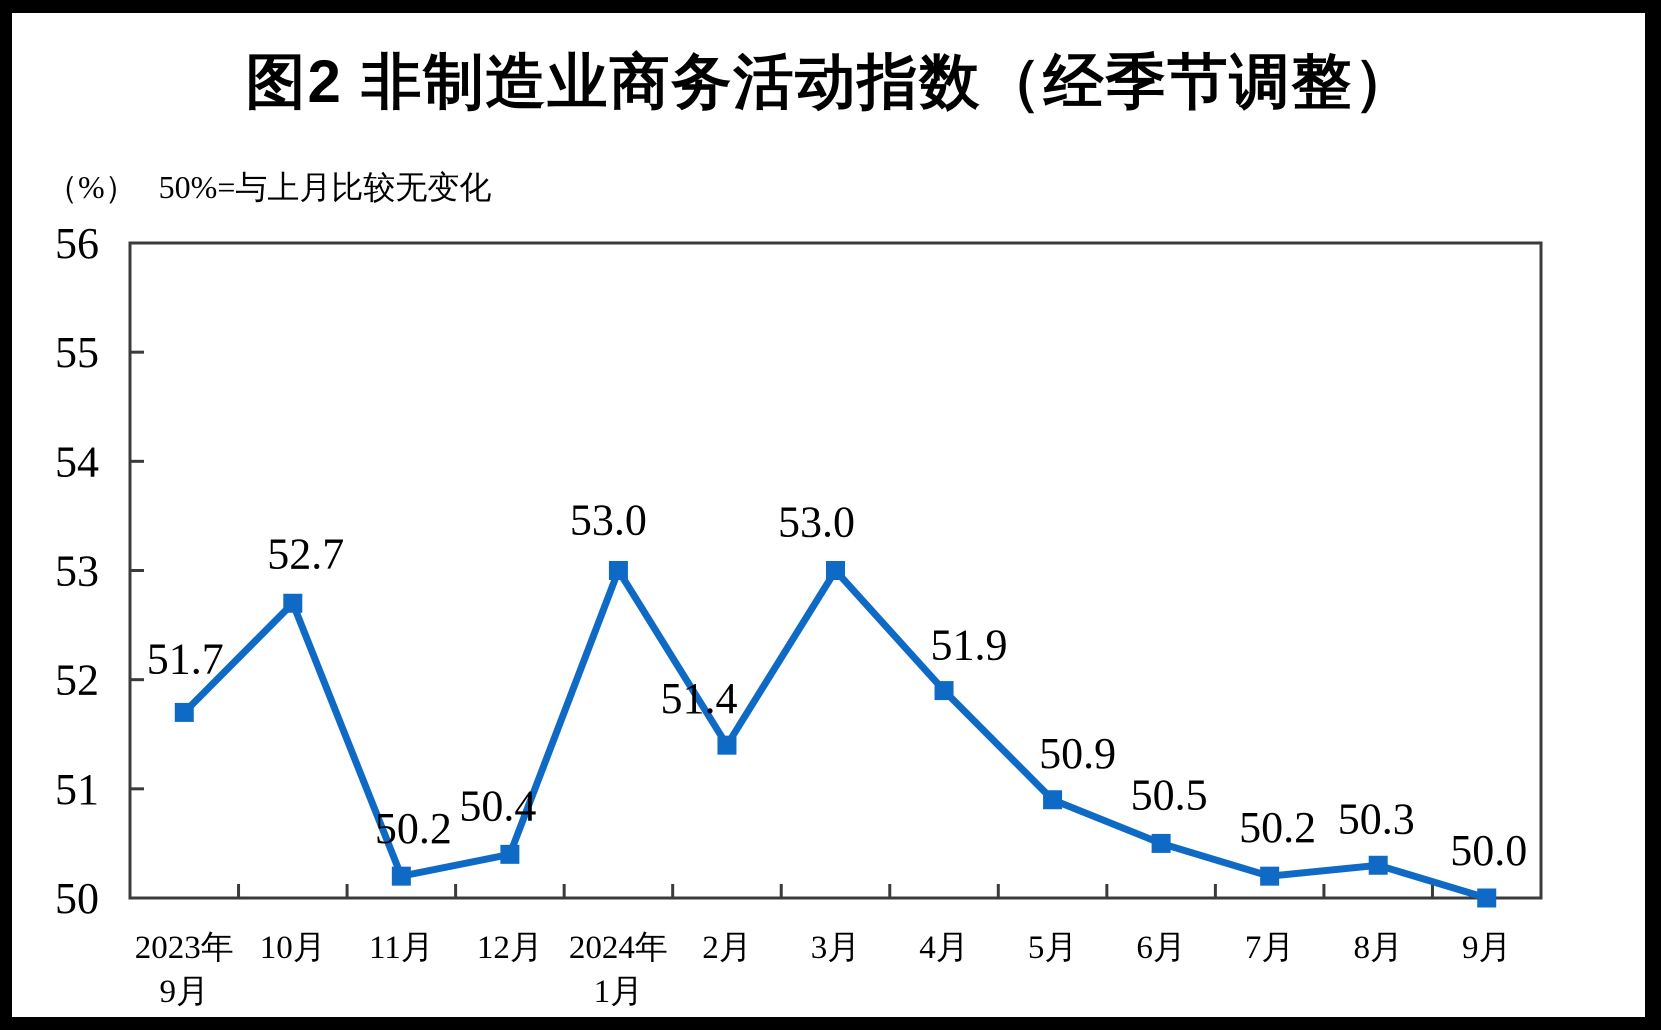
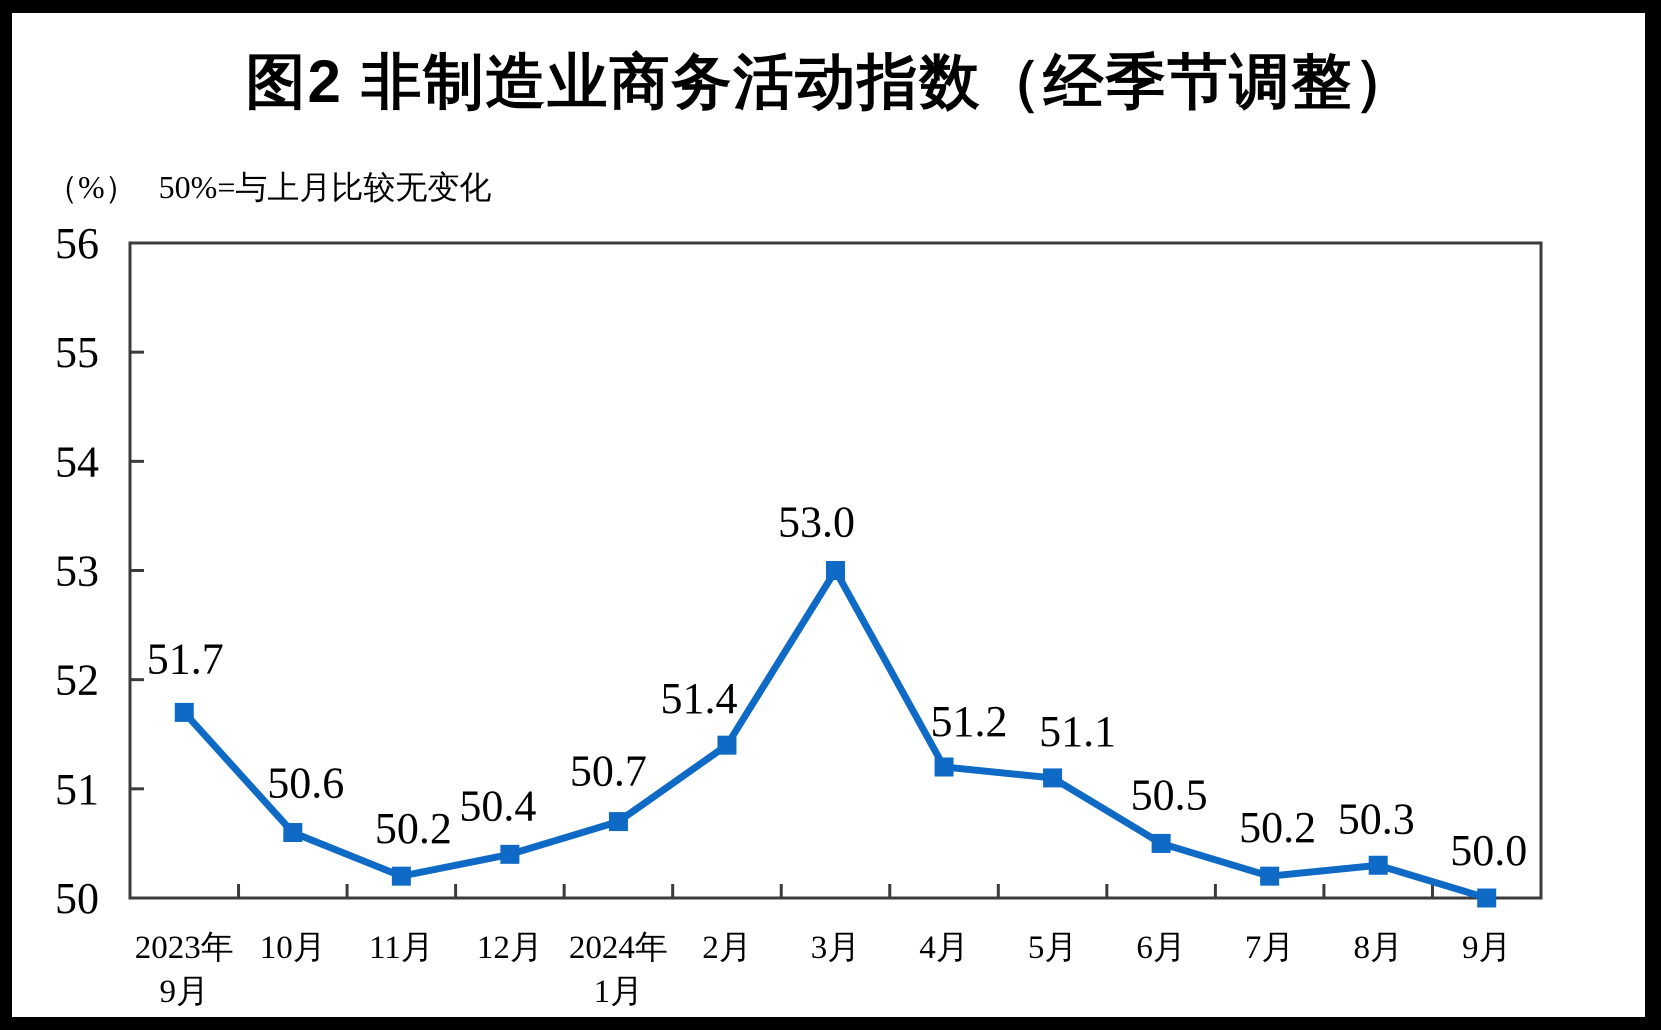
10月: 52.7 -> 50.6
2024年 1月: 53.0 -> 50.7
4月: 51.9 -> 51.2
5月: 50.9 -> 51.1
